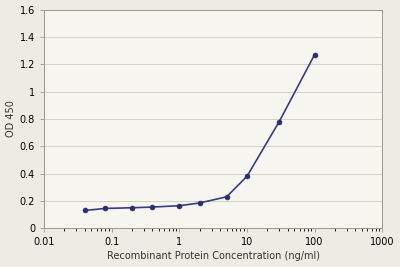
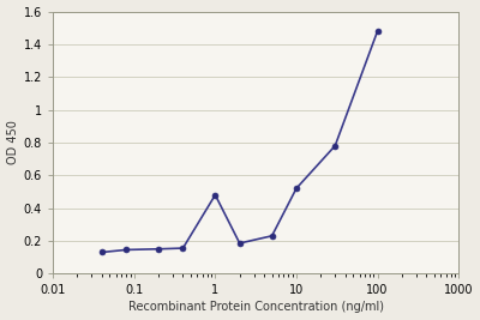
1: 0.17 -> 0.48
10: 0.38 -> 0.52
100: 1.27 -> 1.48
